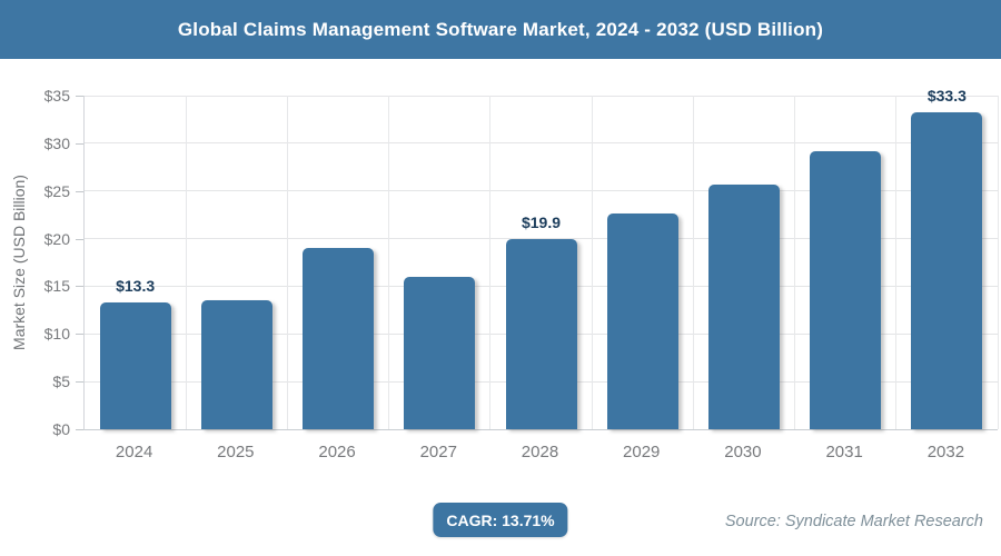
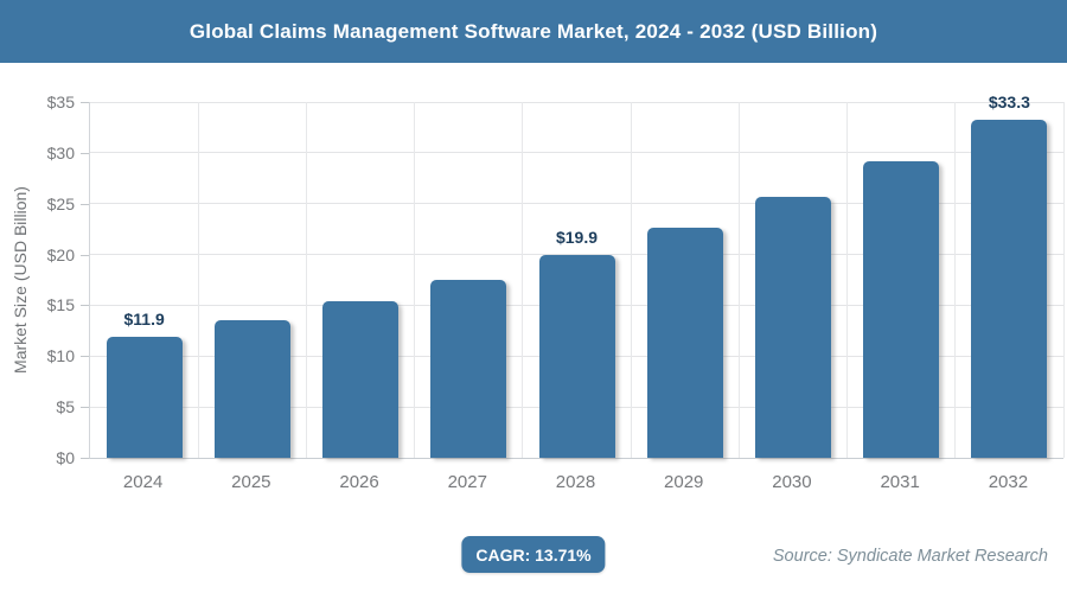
2024: $13.3 -> $11.9
2026: $19 -> $15
2027: $16 -> $18
